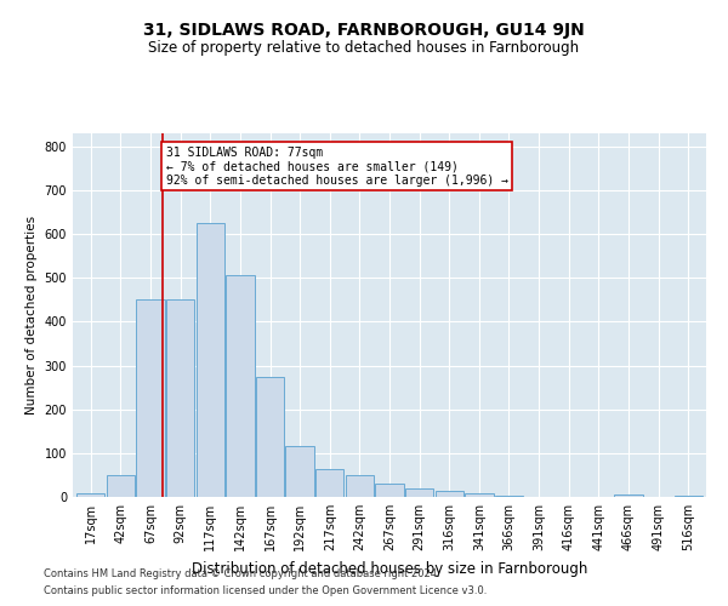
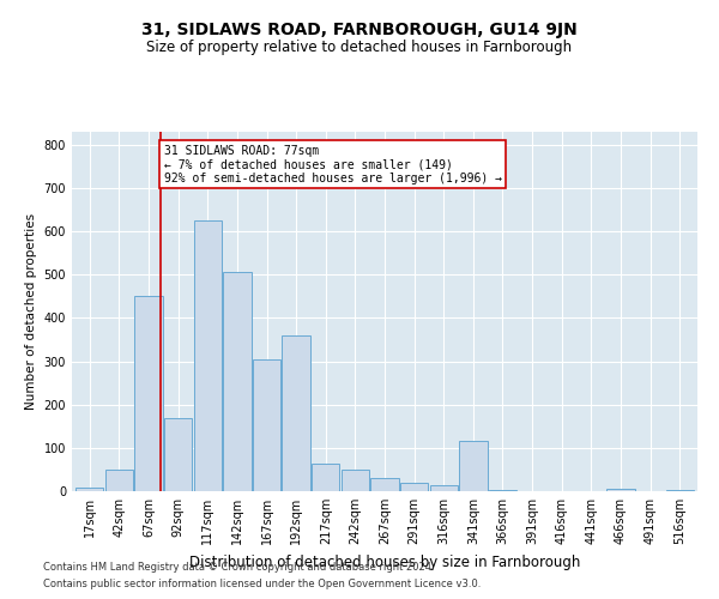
92sqm: 450 -> 170
167sqm: 275 -> 305
192sqm: 115 -> 360
341sqm: 8 -> 115
